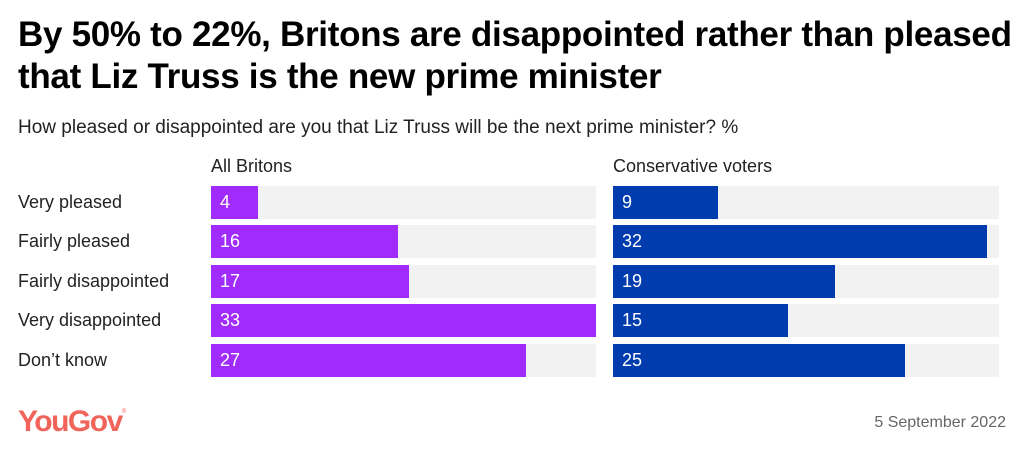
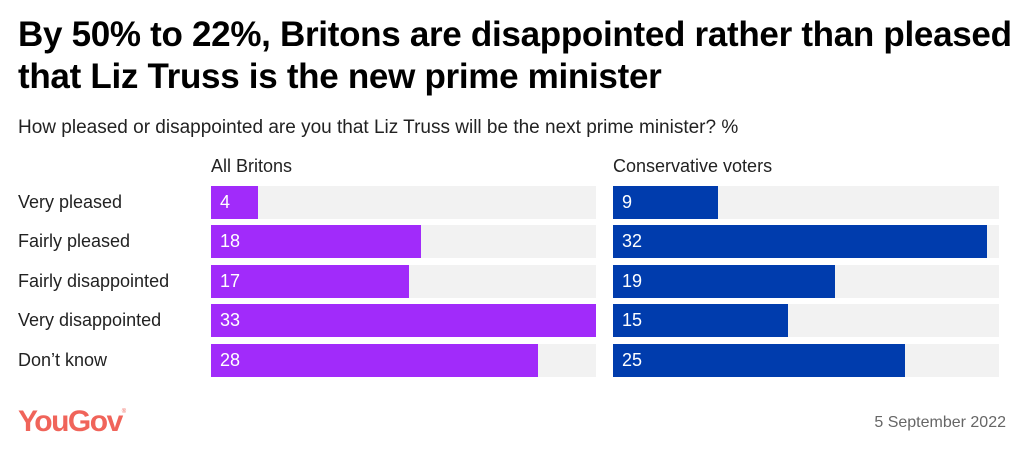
All Britons/Fairly pleased: 16 -> 18
All Britons/Don’t know: 27 -> 28
